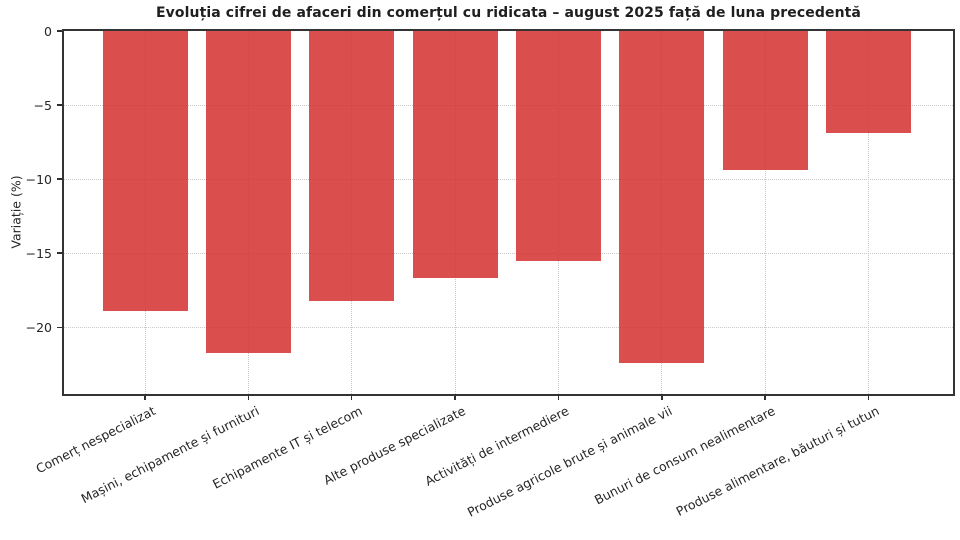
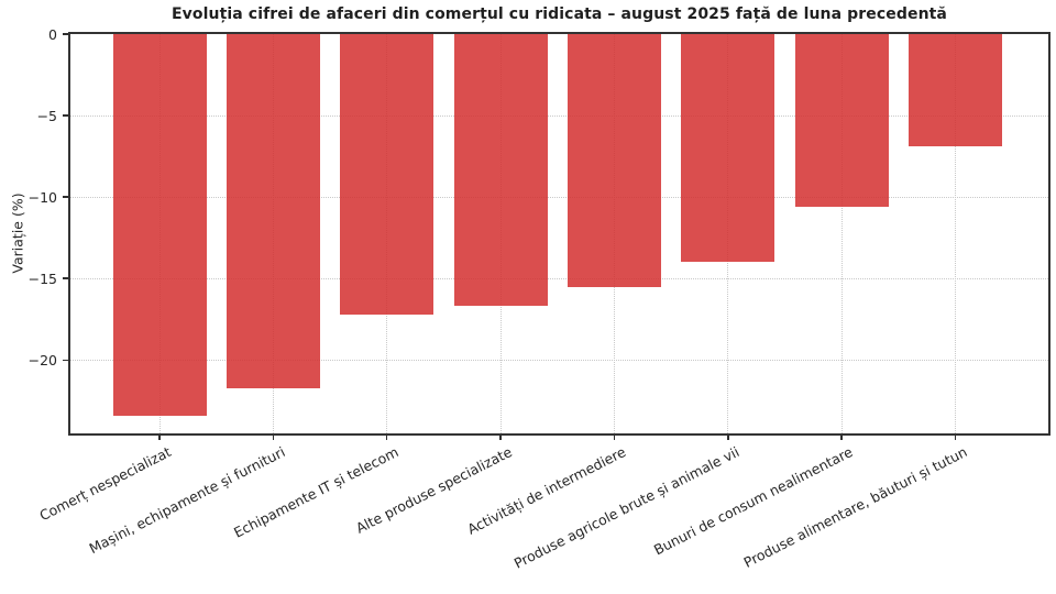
Comerț nespecializat: -18.9 -> -23.4
Echipamente IT și telecom: -18.2 -> -17.2
Produse agricole brute și animale vii: -22.4 -> -14.0
Bunuri de consum nealimentare: -9.4 -> -10.6
